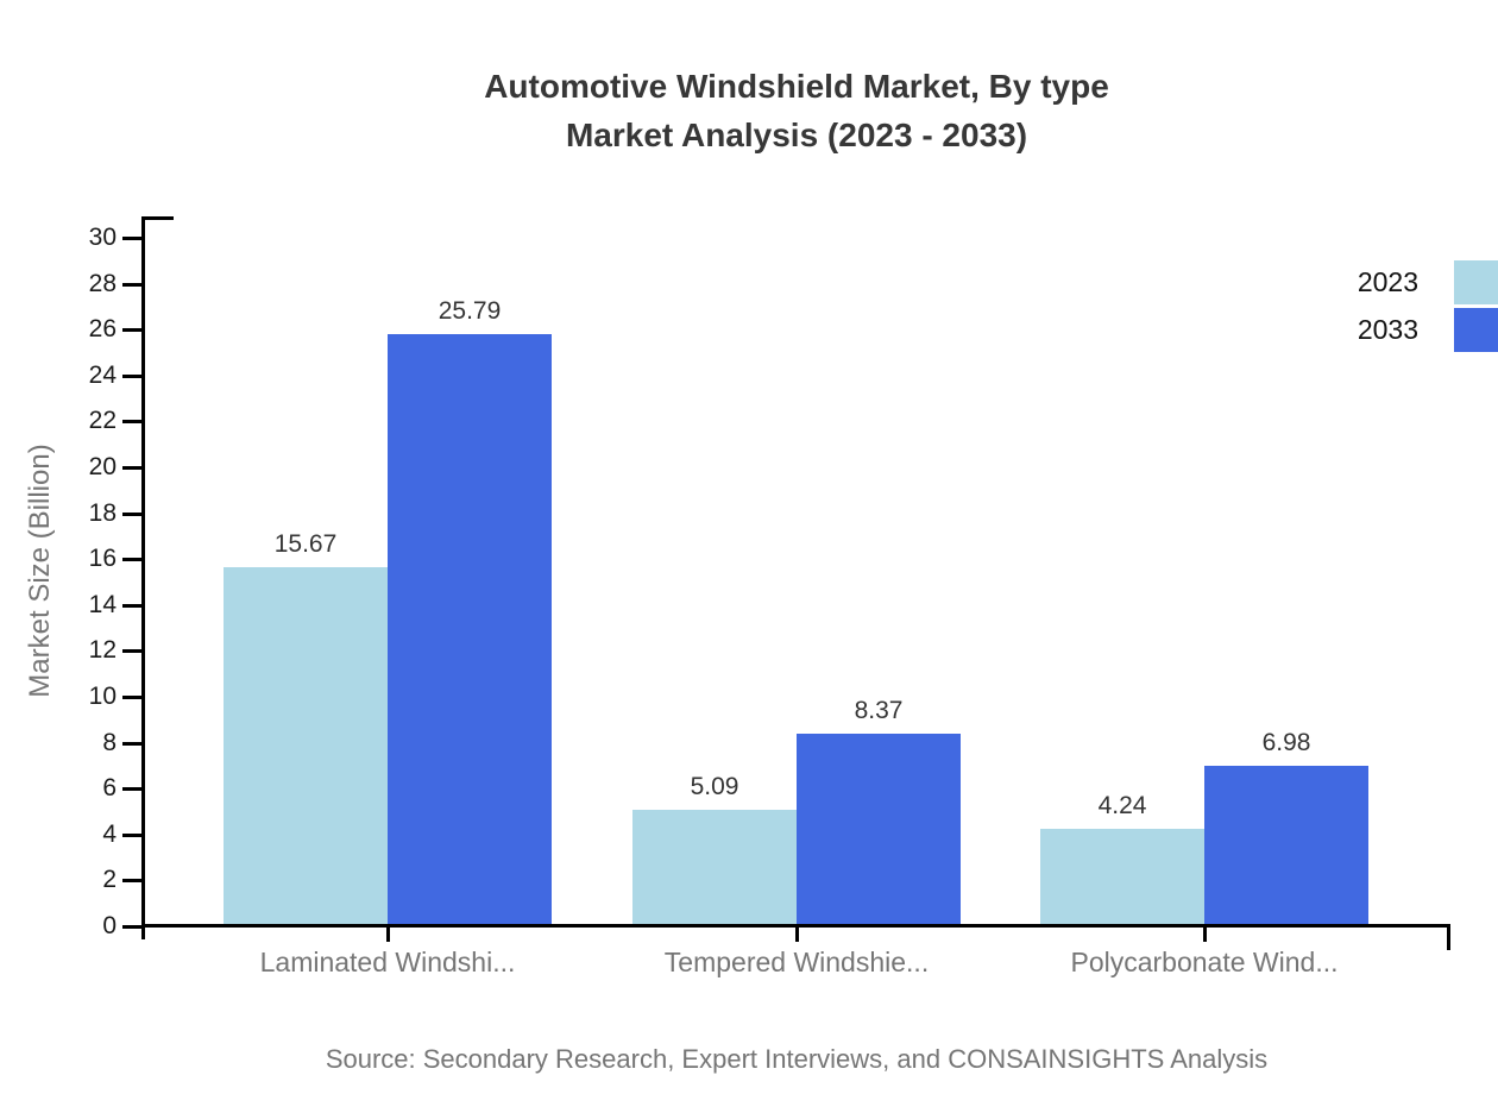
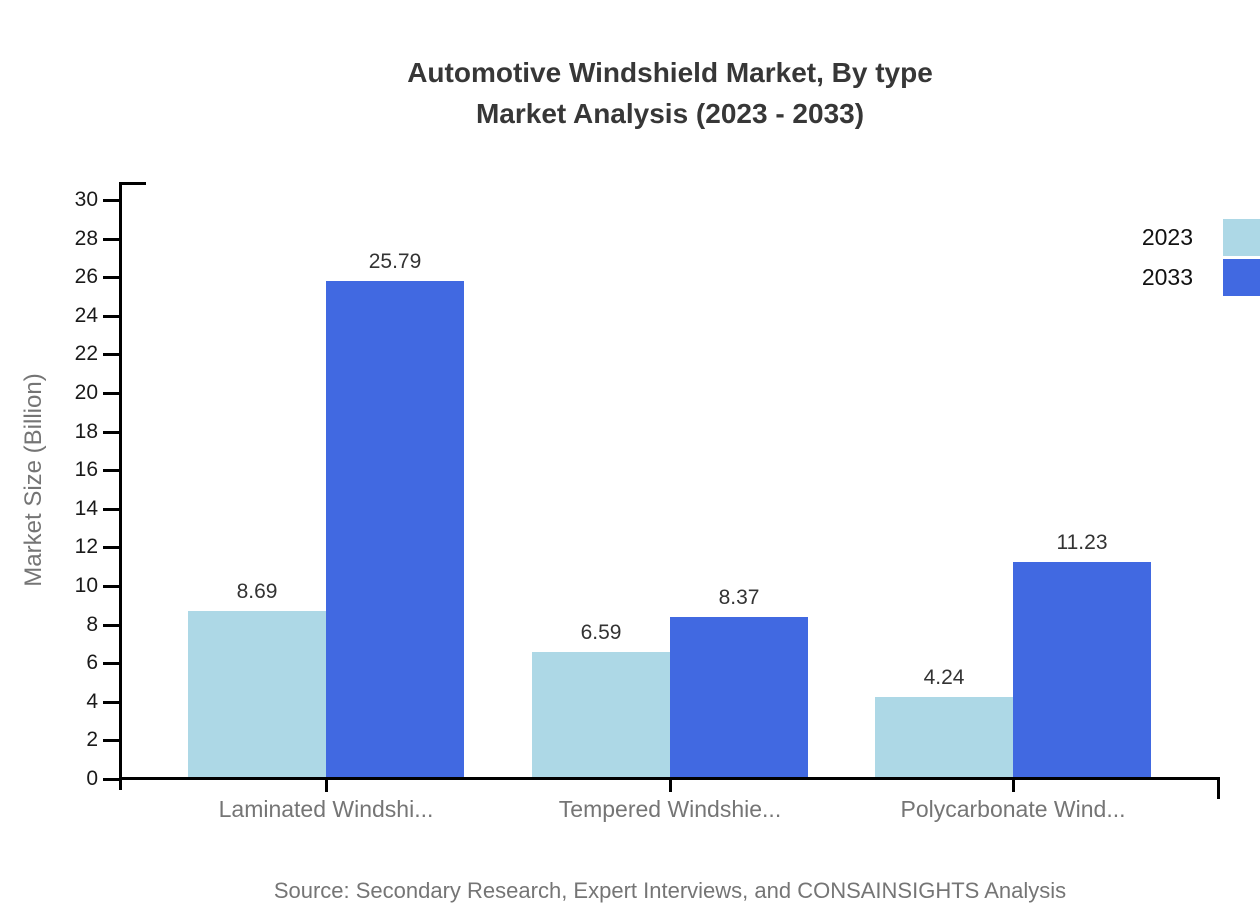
2023/Laminated Windshi...: 15.67 -> 8.69
2023/Tempered Windshie...: 5.09 -> 6.59
2033/Polycarbonate Wind...: 6.98 -> 11.23
